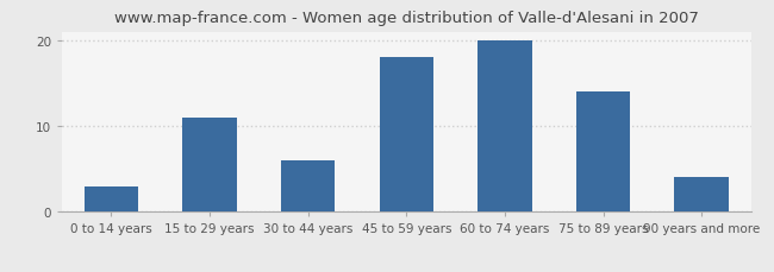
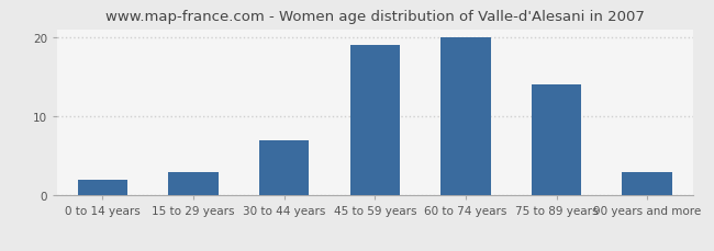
0 to 14 years: 3 -> 2
15 to 29 years: 11 -> 3
30 to 44 years: 6 -> 7
45 to 59 years: 18 -> 19
90 years and more: 4 -> 3
